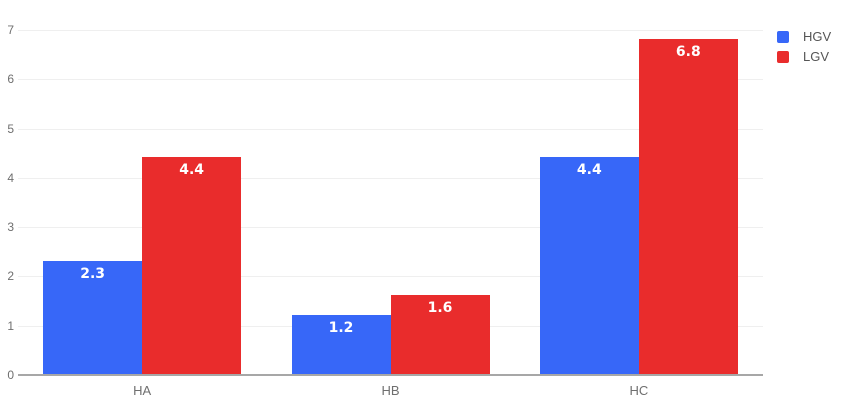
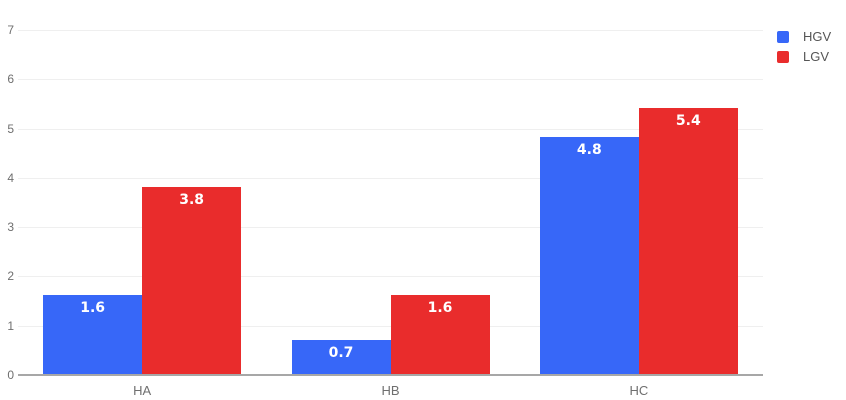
HGV/HA: 2.3 -> 1.6
LGV/HA: 4.4 -> 3.8
HGV/HB: 1.2 -> 0.7
HGV/HC: 4.4 -> 4.8
LGV/HC: 6.8 -> 5.4
